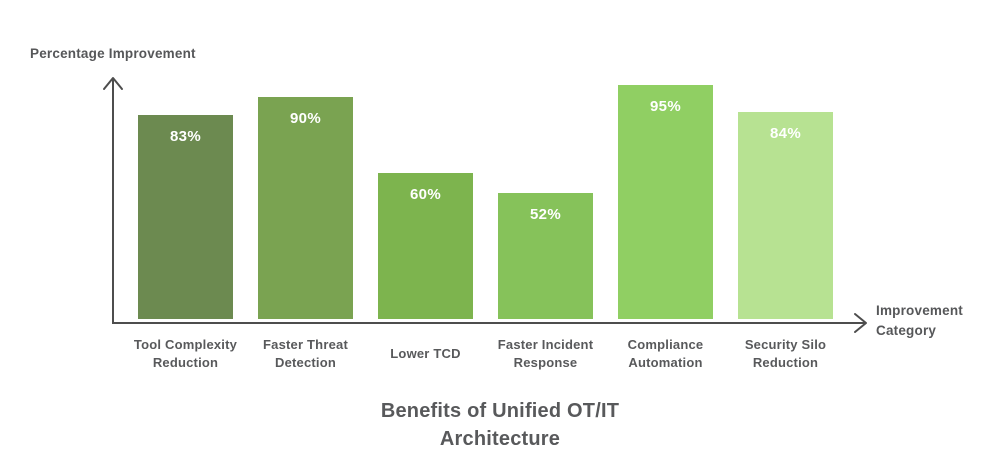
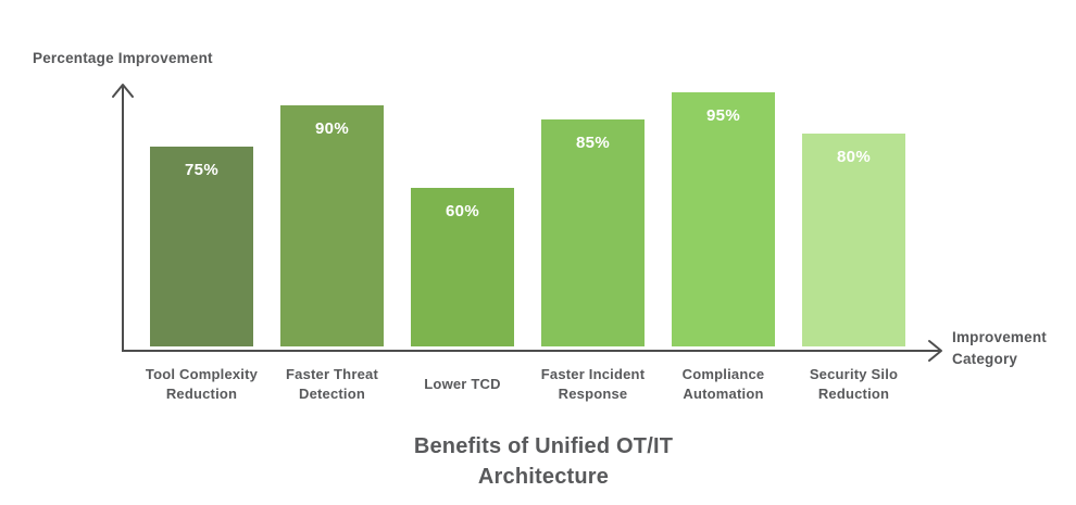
Tool Complexity Reduction: 83% -> 75%
Faster Incident Response: 52% -> 85%
Security Silo Reduction: 84% -> 80%
